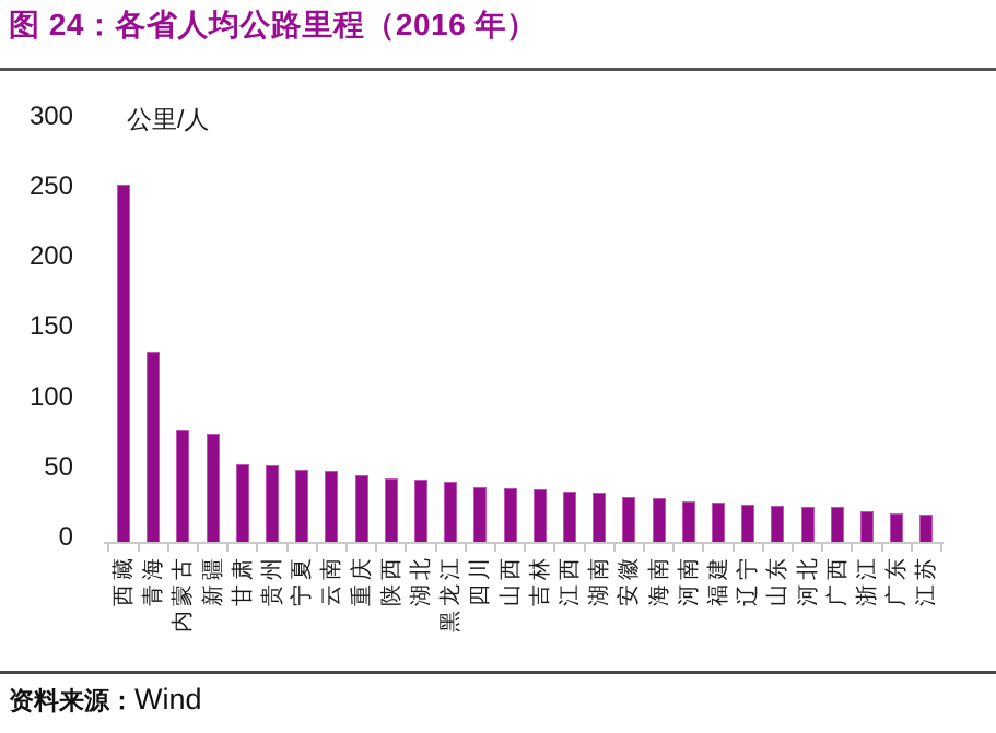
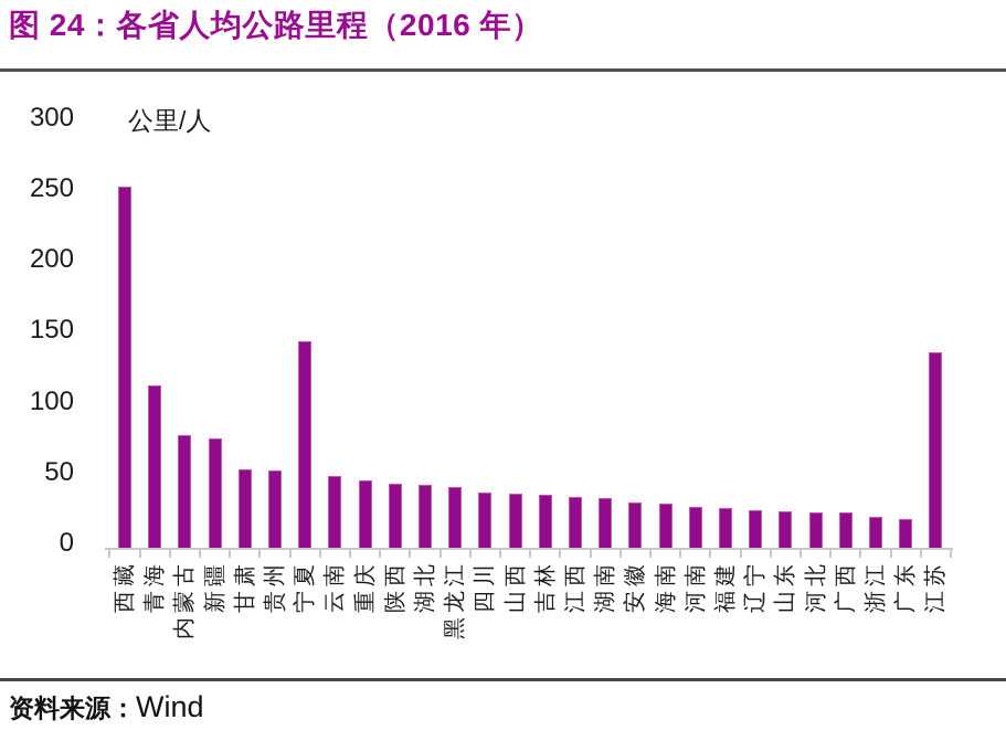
青海: 132 -> 111
宁夏: 50 -> 142
江苏: 19 -> 134
